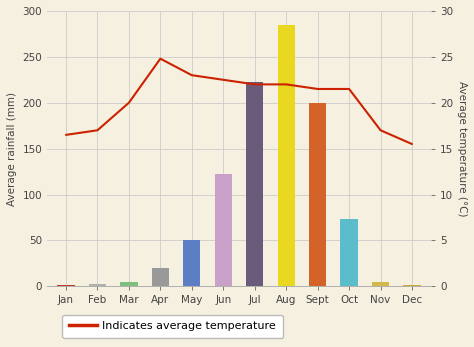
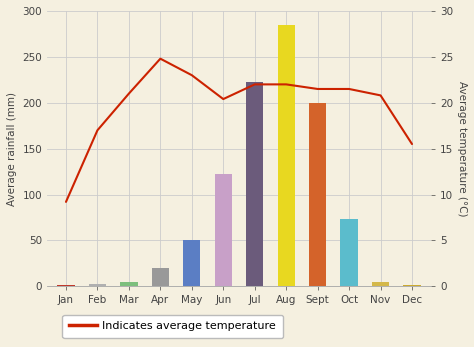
Indicates average temperature/Jan: 16.5 -> 9.2
Indicates average temperature/Mar: 20.0 -> 21.0
Indicates average temperature/Jun: 22.5 -> 20.4
Indicates average temperature/Nov: 17.0 -> 20.8
